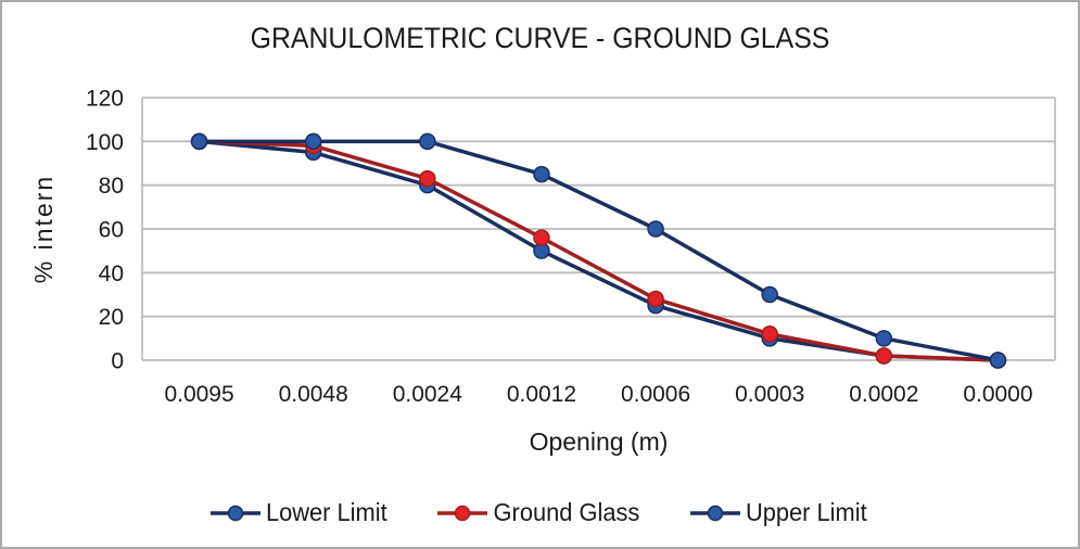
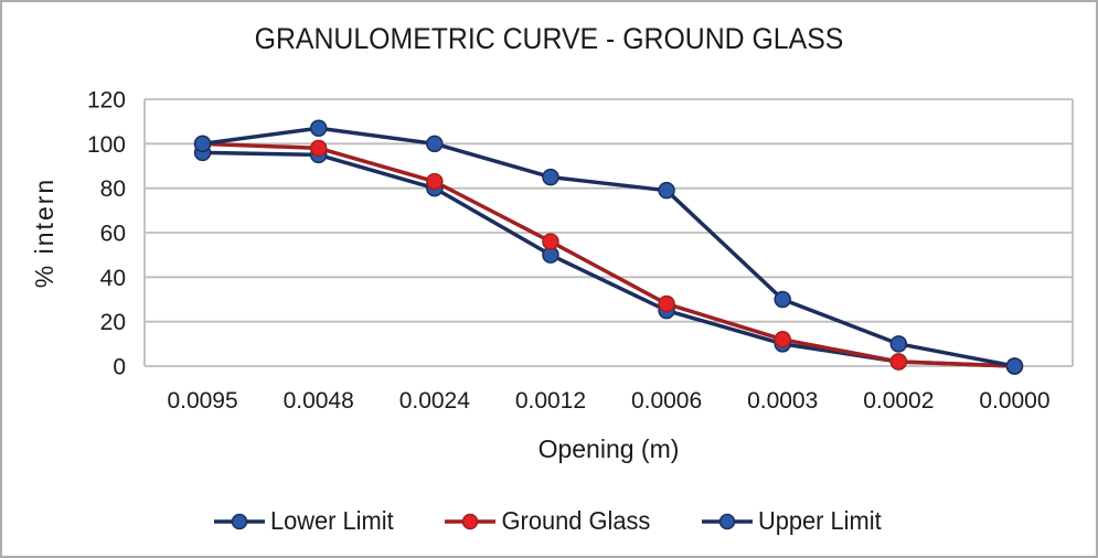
Lower Limit/0.0095: 100 -> 96
Upper Limit/0.0048: 100 -> 107
Upper Limit/0.0006: 60 -> 79
